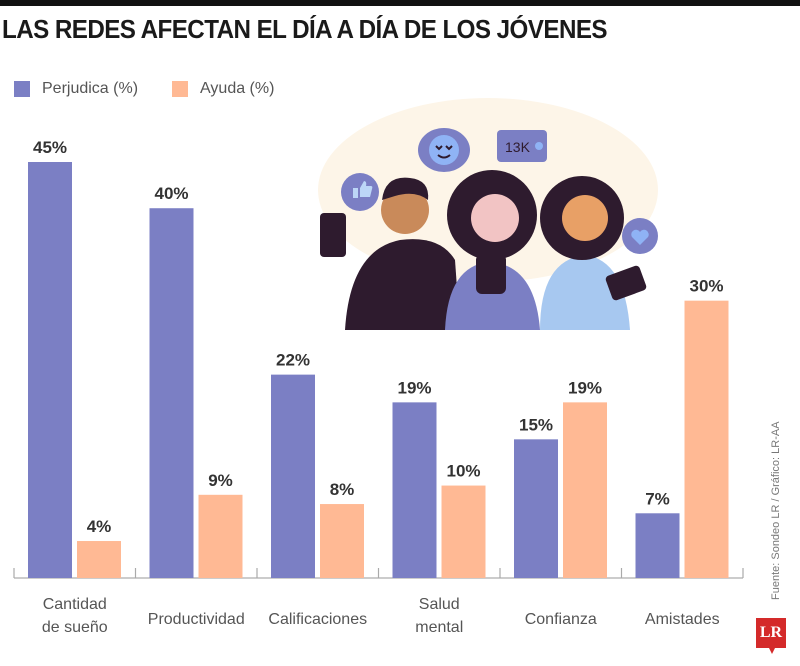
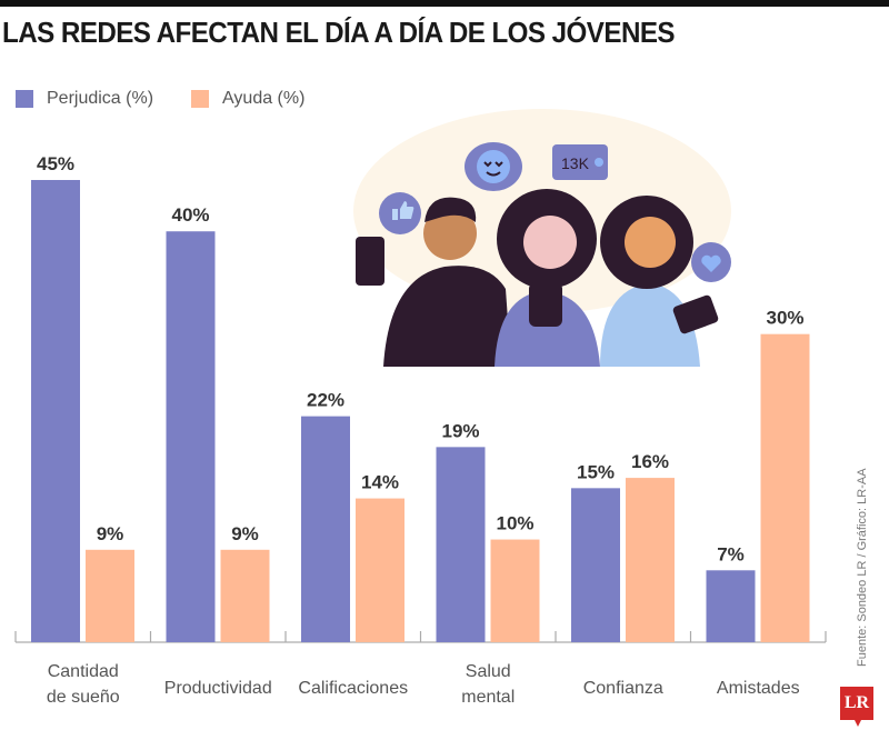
Ayuda (%)/Cantidad de sueño: 4% -> 9%
Ayuda (%)/Calificaciones: 8% -> 14%
Ayuda (%)/Confianza: 19% -> 16%
